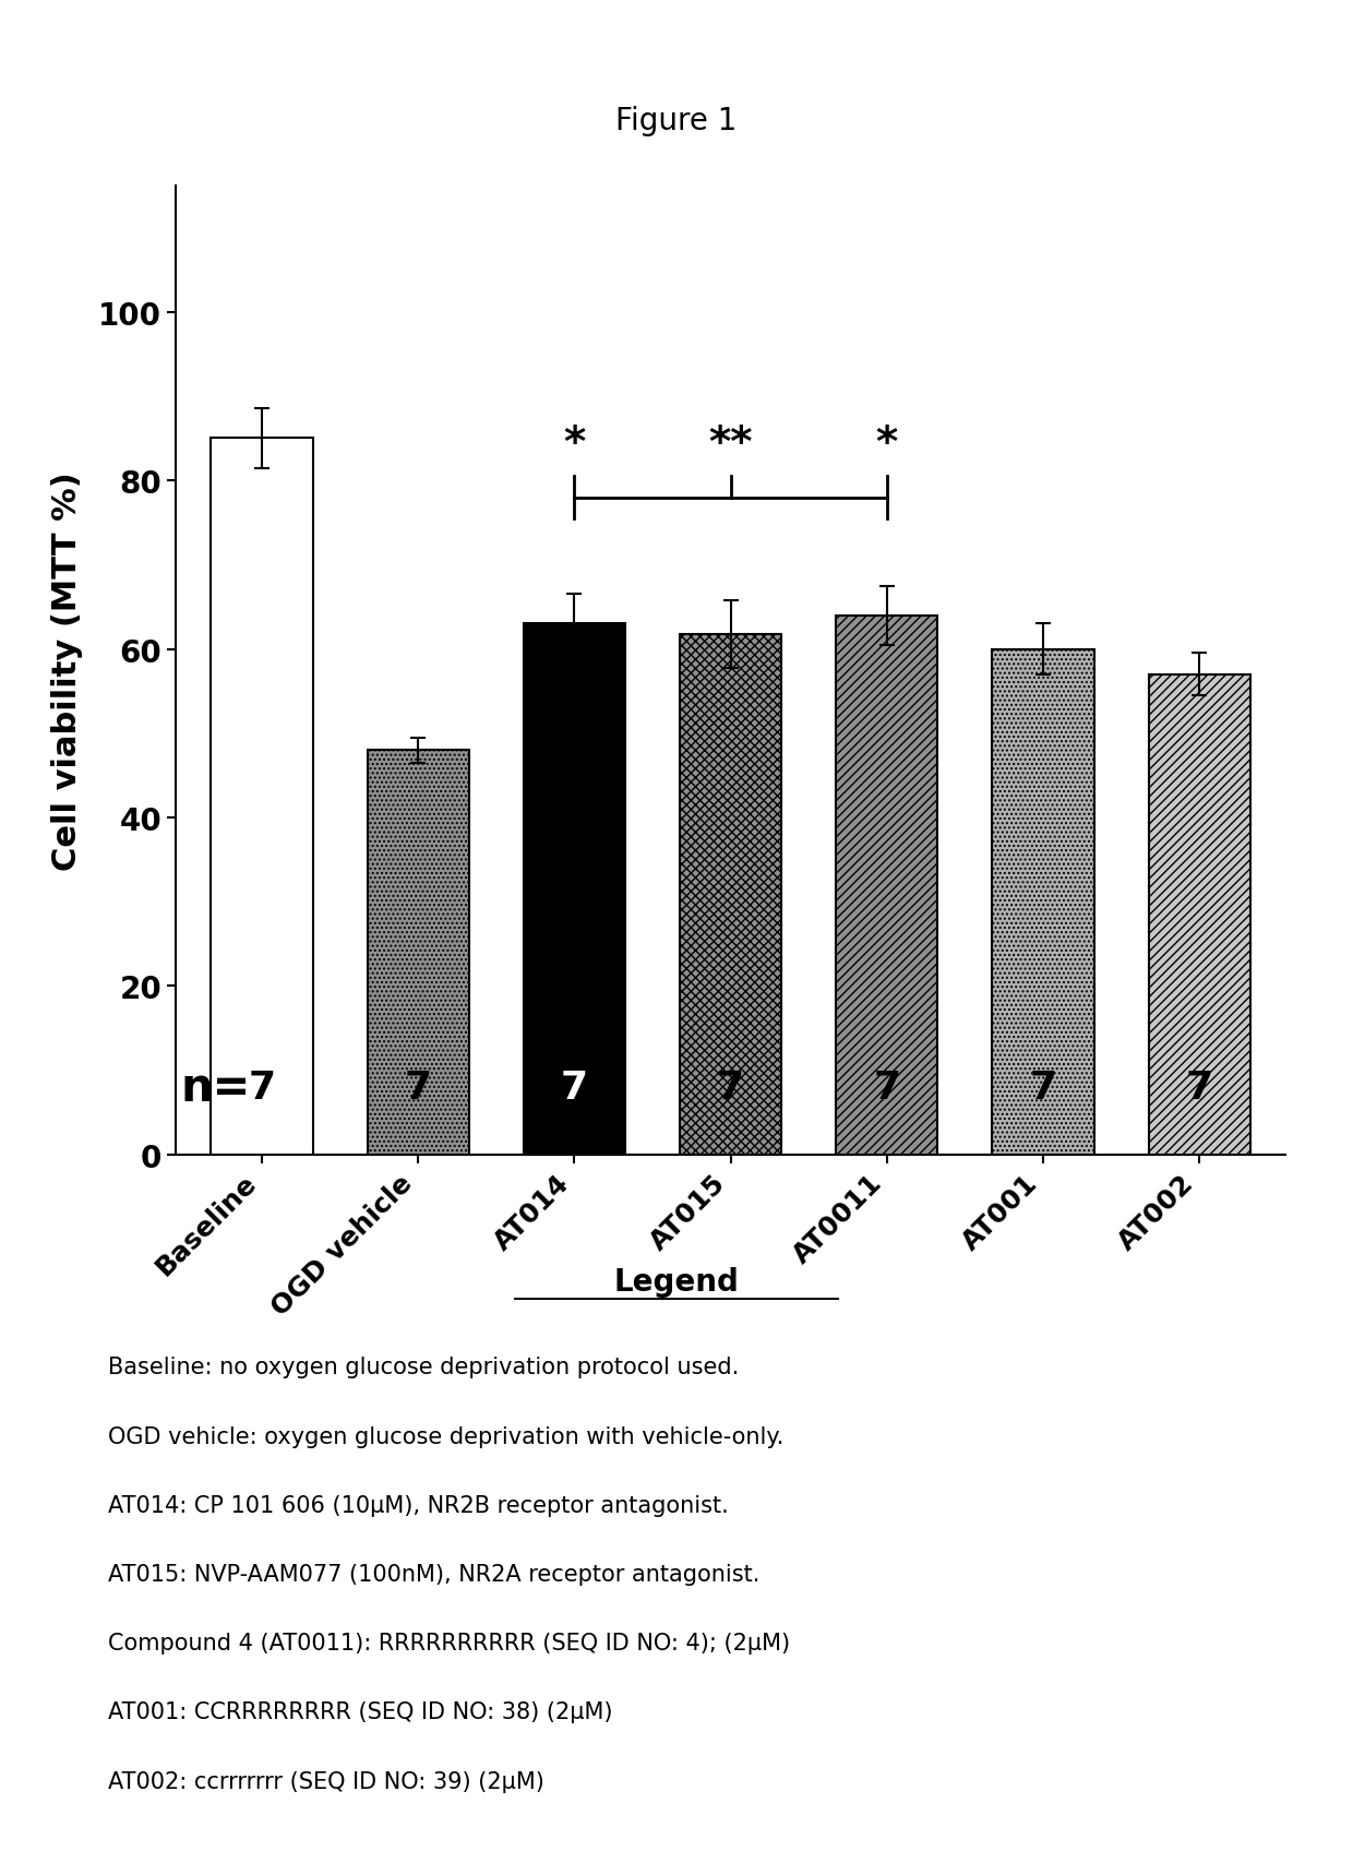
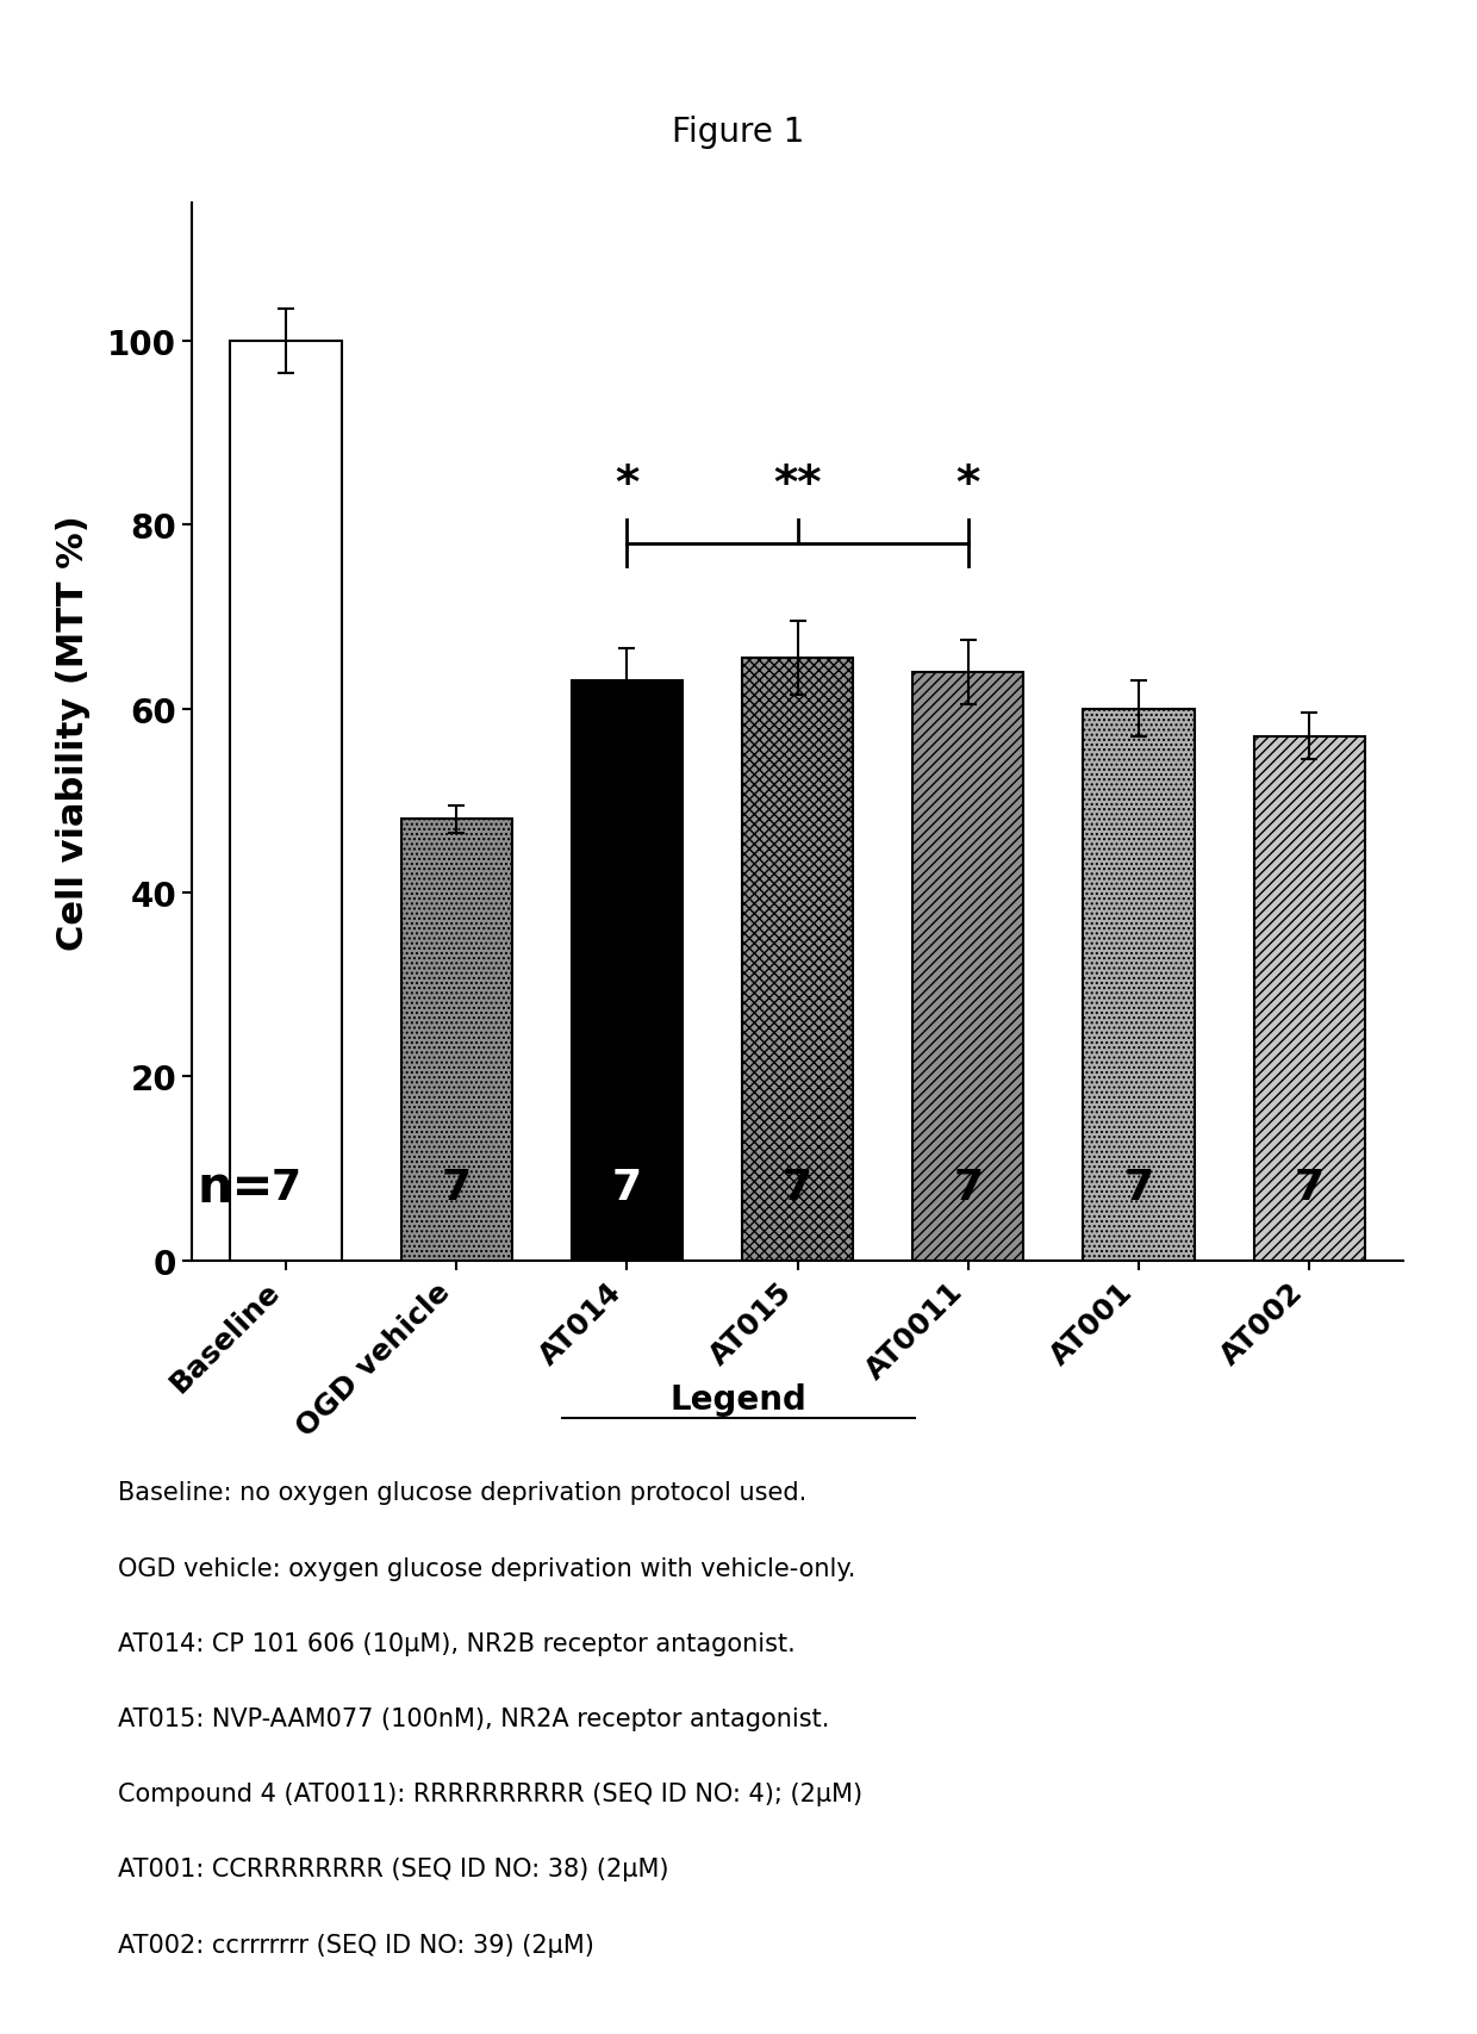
Baseline: 85.0 -> 100.0
AT015: 61.8 -> 65.5
